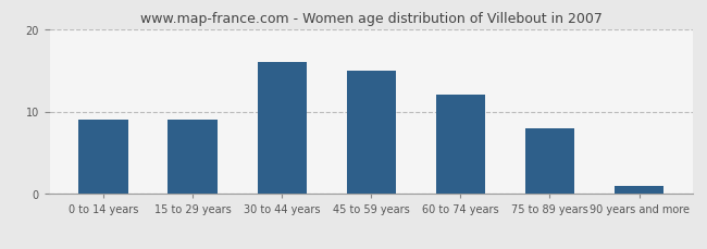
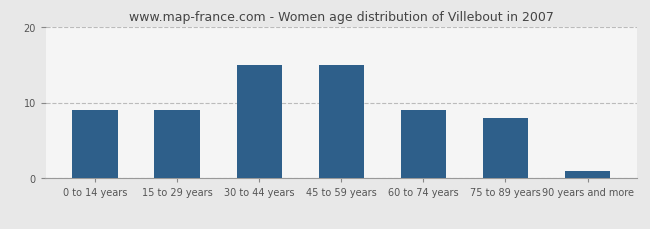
30 to 44 years: 16 -> 15
60 to 74 years: 12 -> 9
